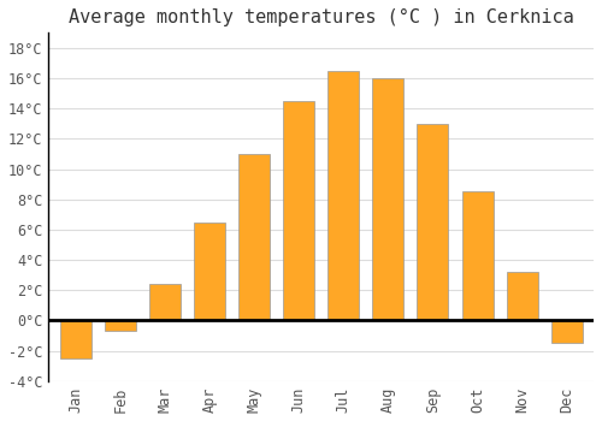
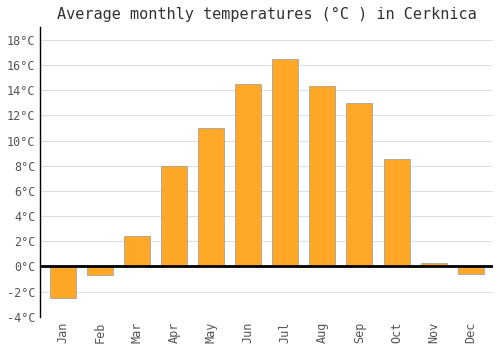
Apr: 6.5°C -> 8.0°C
Aug: 16.0°C -> 14.3°C
Nov: 3.2°C -> 0.3°C
Dec: -1.5°C -> -0.6°C
